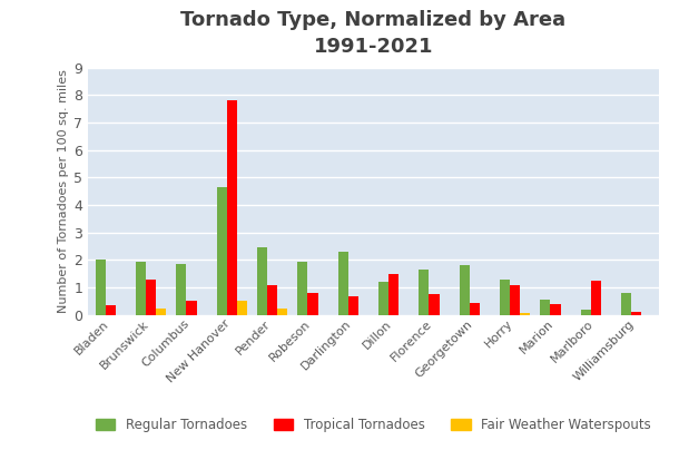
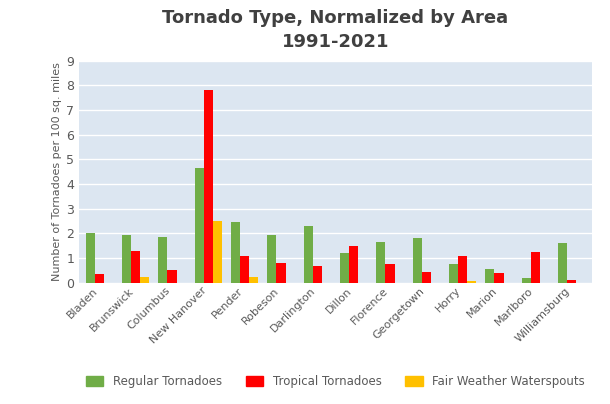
Fair Weather Waterspouts/New Hanover: 0.50 -> 2.50
Regular Tornadoes/Horry: 1.30 -> 0.75
Regular Tornadoes/Williamsburg: 0.82 -> 1.60
